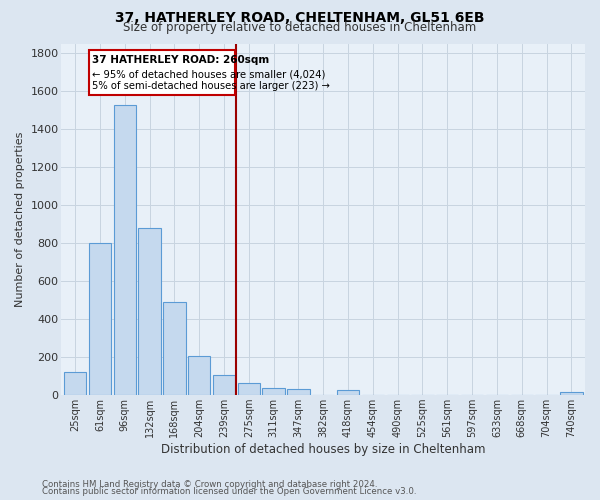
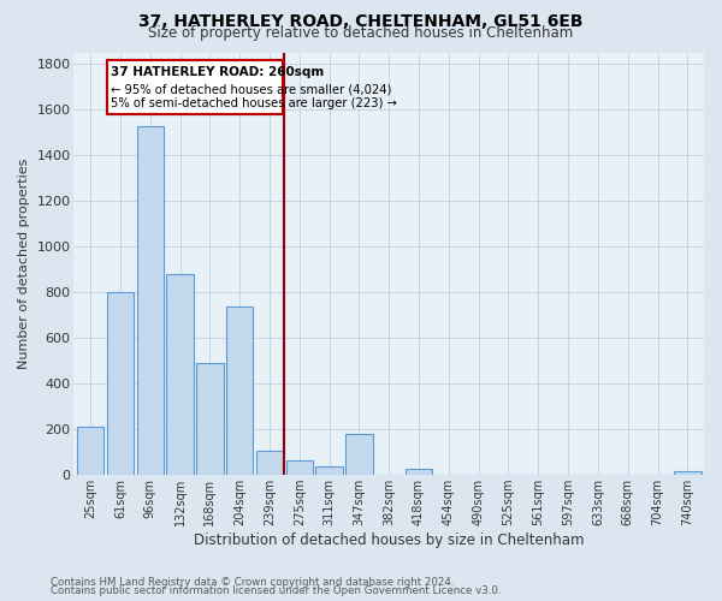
25sqm: 120 -> 210
204sqm: 200 -> 740
347sqm: 30 -> 180
